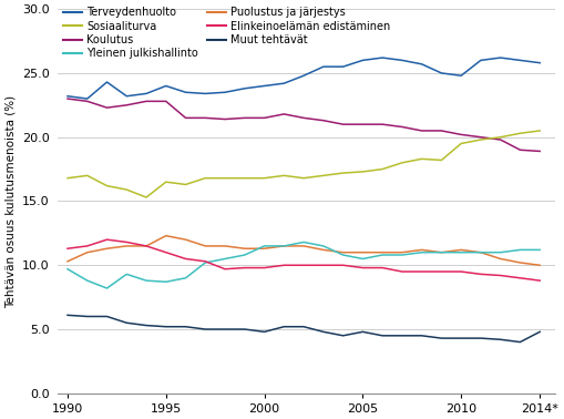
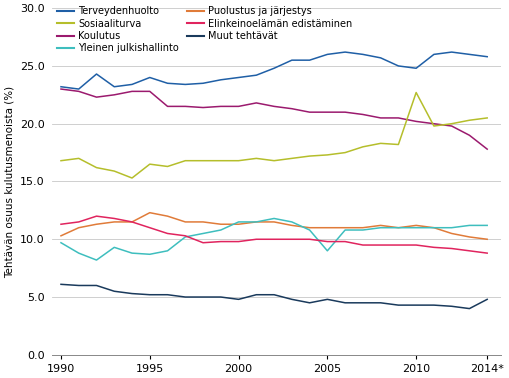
Yleinen julkishallinto/2005: 10.5 -> 9.0
Sosiaaliturva/2010: 19.5 -> 22.7
Koulutus/2014*: 18.9 -> 17.8
